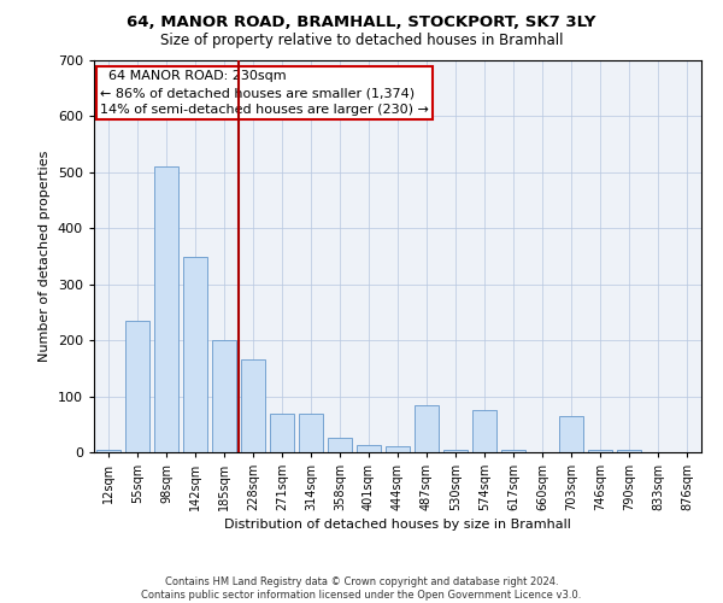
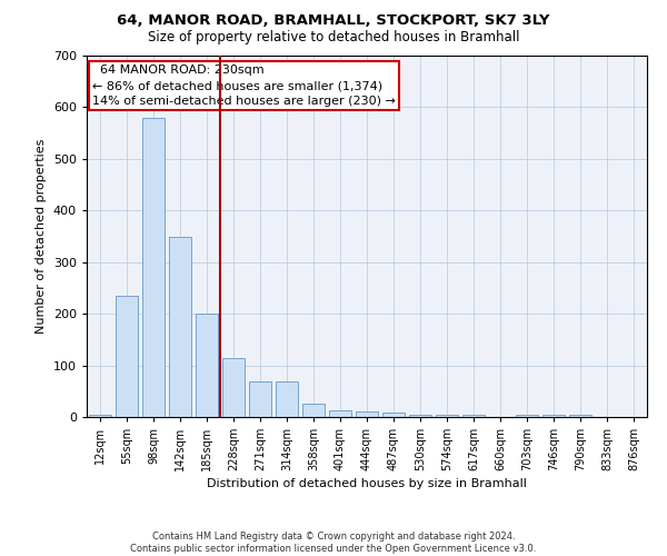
98sqm: 510 -> 580
228sqm: 165 -> 115
487sqm: 85 -> 8
574sqm: 75 -> 5
703sqm: 65 -> 5
